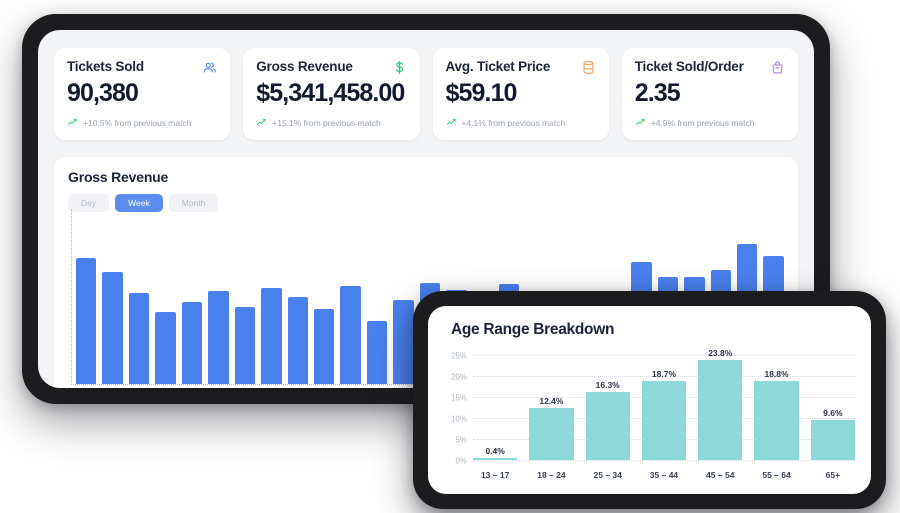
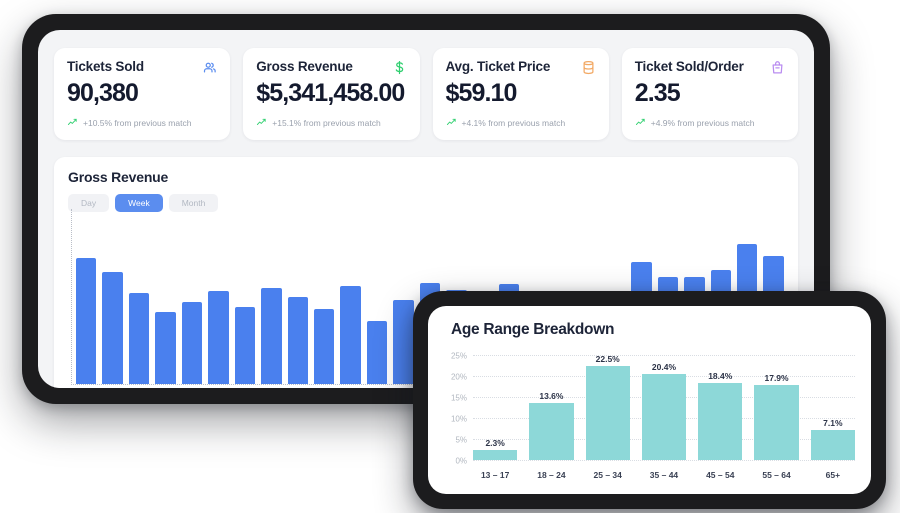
Age Range Breakdown/13 – 17: 0.4% -> 2.3%
Age Range Breakdown/18 – 24: 12.4% -> 13.6%
Age Range Breakdown/25 – 34: 16.3% -> 22.5%
Age Range Breakdown/35 – 44: 18.7% -> 20.4%
Age Range Breakdown/45 – 54: 23.8% -> 18.4%
Age Range Breakdown/55 – 64: 18.8% -> 17.9%
Age Range Breakdown/65+: 9.6% -> 7.1%
